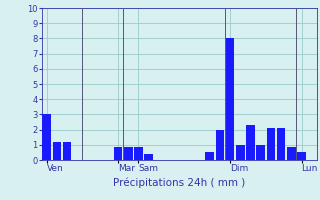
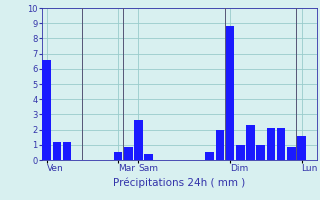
Ven: 3.0 -> 6.6
Mar: 0.8 -> 0.5
Sam: 0.8 -> 2.6
Dim: 8.0 -> 8.8
Lun: 0.5 -> 1.6
